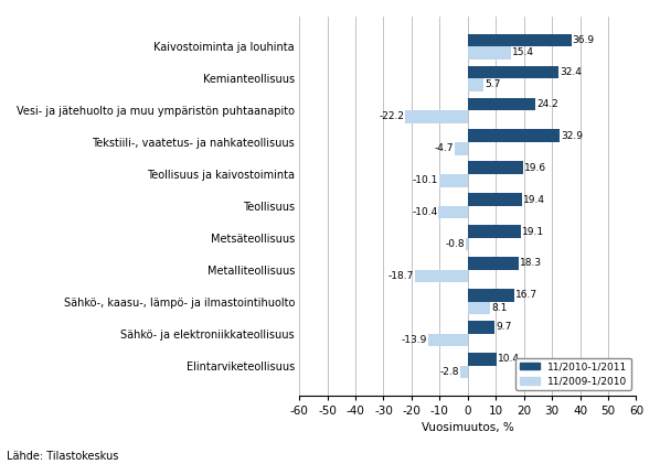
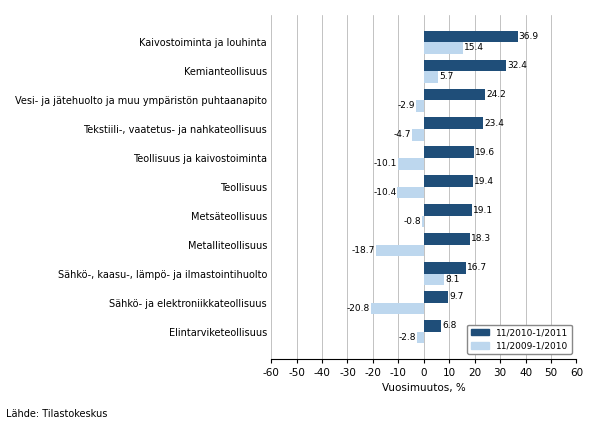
11/2009-1/2010/Vesi- ja jätehuolto ja muu ympäristön puhtaanapito: -22.2 -> -2.9
11/2010-1/2011/Tekstiili-, vaatetus- ja nahkateollisuus: 32.9 -> 23.4
11/2009-1/2010/Sähkö- ja elektroniikkateollisuus: -13.9 -> -20.8
11/2010-1/2011/Elintarviketeollisuus: 10.4 -> 6.8
